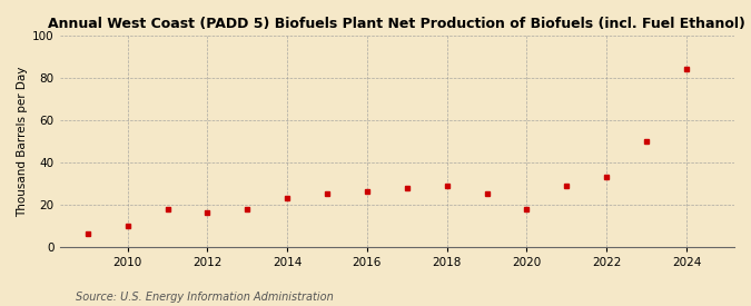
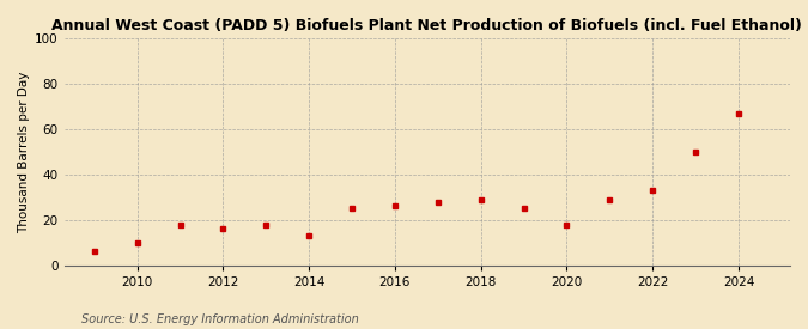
2014: 23 -> 13
2024: 84 -> 67
